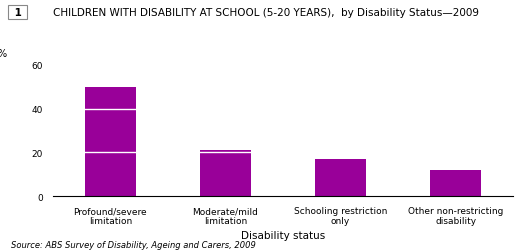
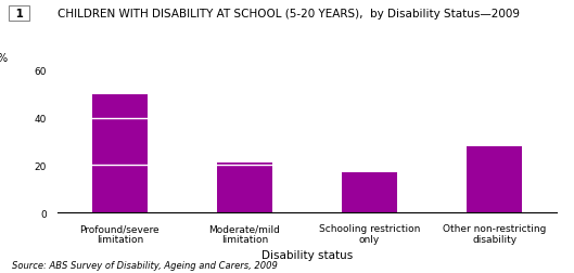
Other non-restricting disability: 12 -> 28
